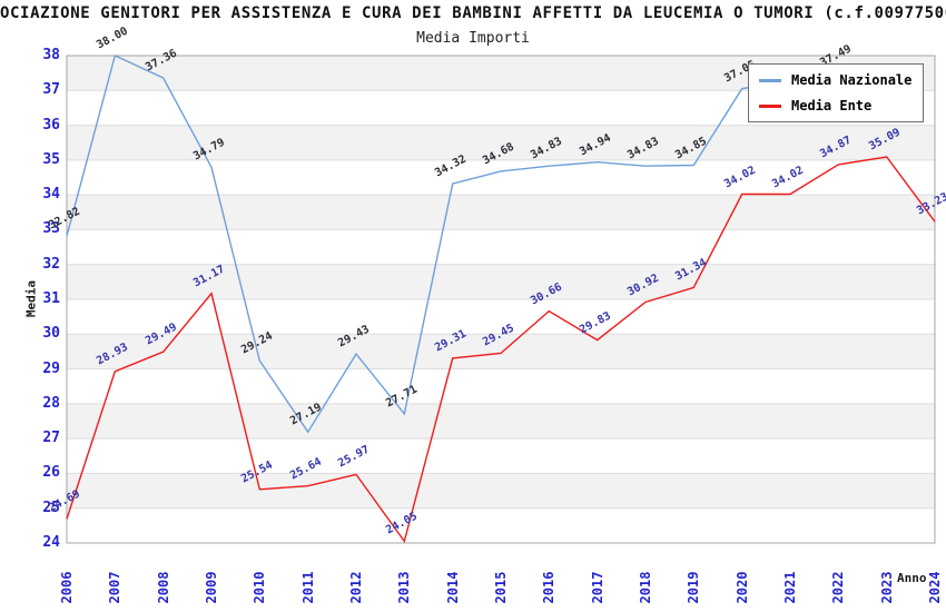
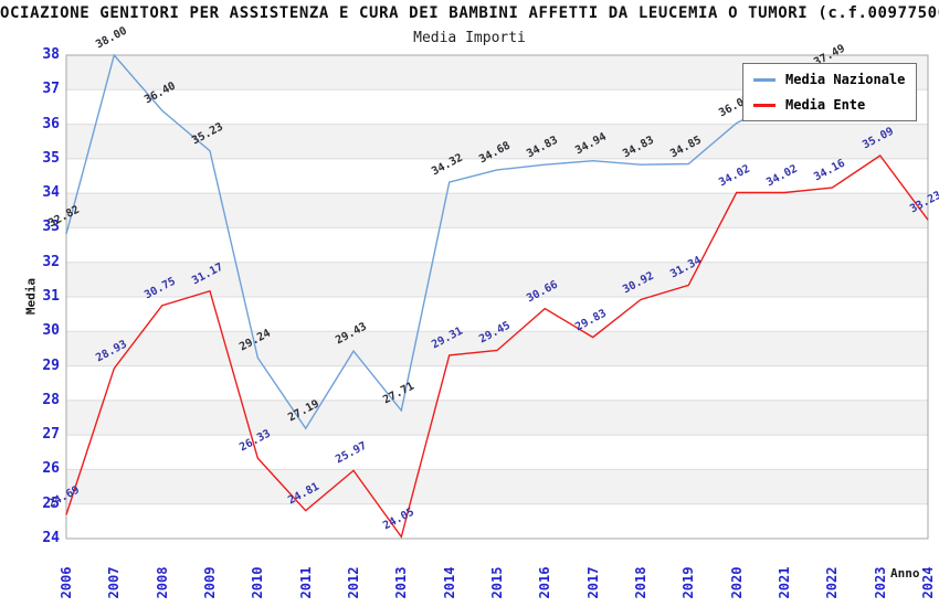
Media Nazionale/2008: 37.36 -> 36.40
Media Ente/2008: 29.49 -> 30.75
Media Nazionale/2009: 34.79 -> 35.23
Media Ente/2010: 25.54 -> 26.33
Media Ente/2011: 25.64 -> 24.81
Media Nazionale/2020: 37.05 -> 36.03
Media Ente/2022: 34.87 -> 34.16
